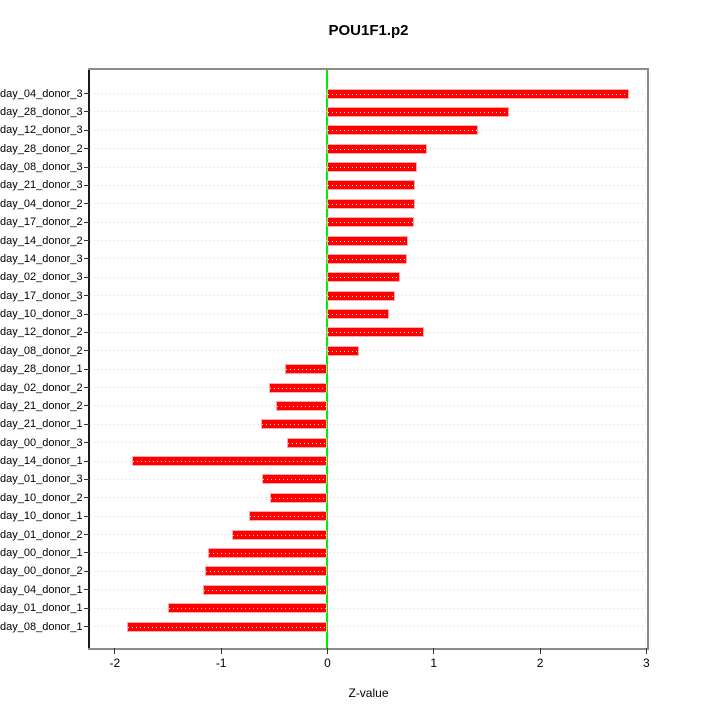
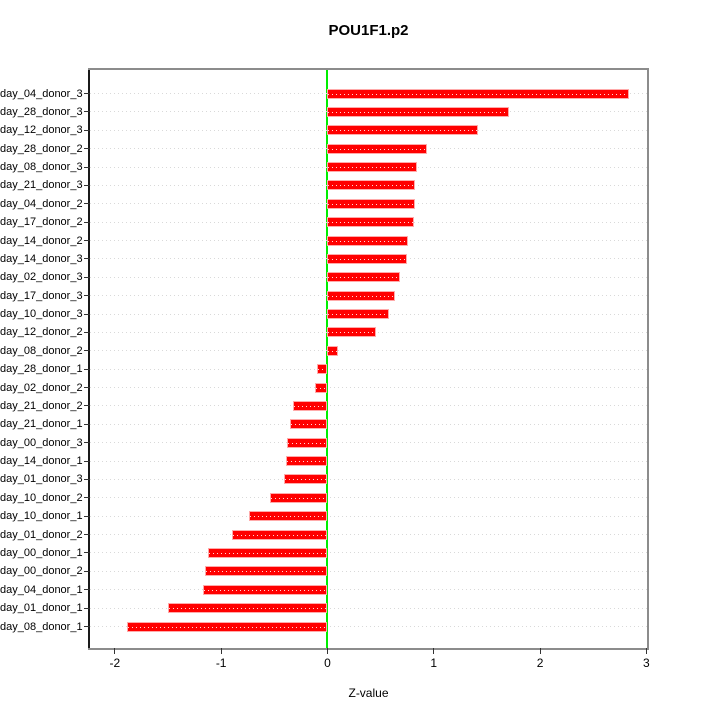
day_12_donor_2: 0.91 -> 0.46
day_08_donor_2: 0.30 -> 0.10
day_28_donor_1: -0.40 -> -0.10
day_02_donor_2: -0.55 -> -0.12
day_21_donor_2: -0.48 -> -0.32
day_21_donor_1: -0.63 -> -0.35
day_14_donor_1: -1.84 -> -0.39
day_01_donor_3: -0.62 -> -0.41
